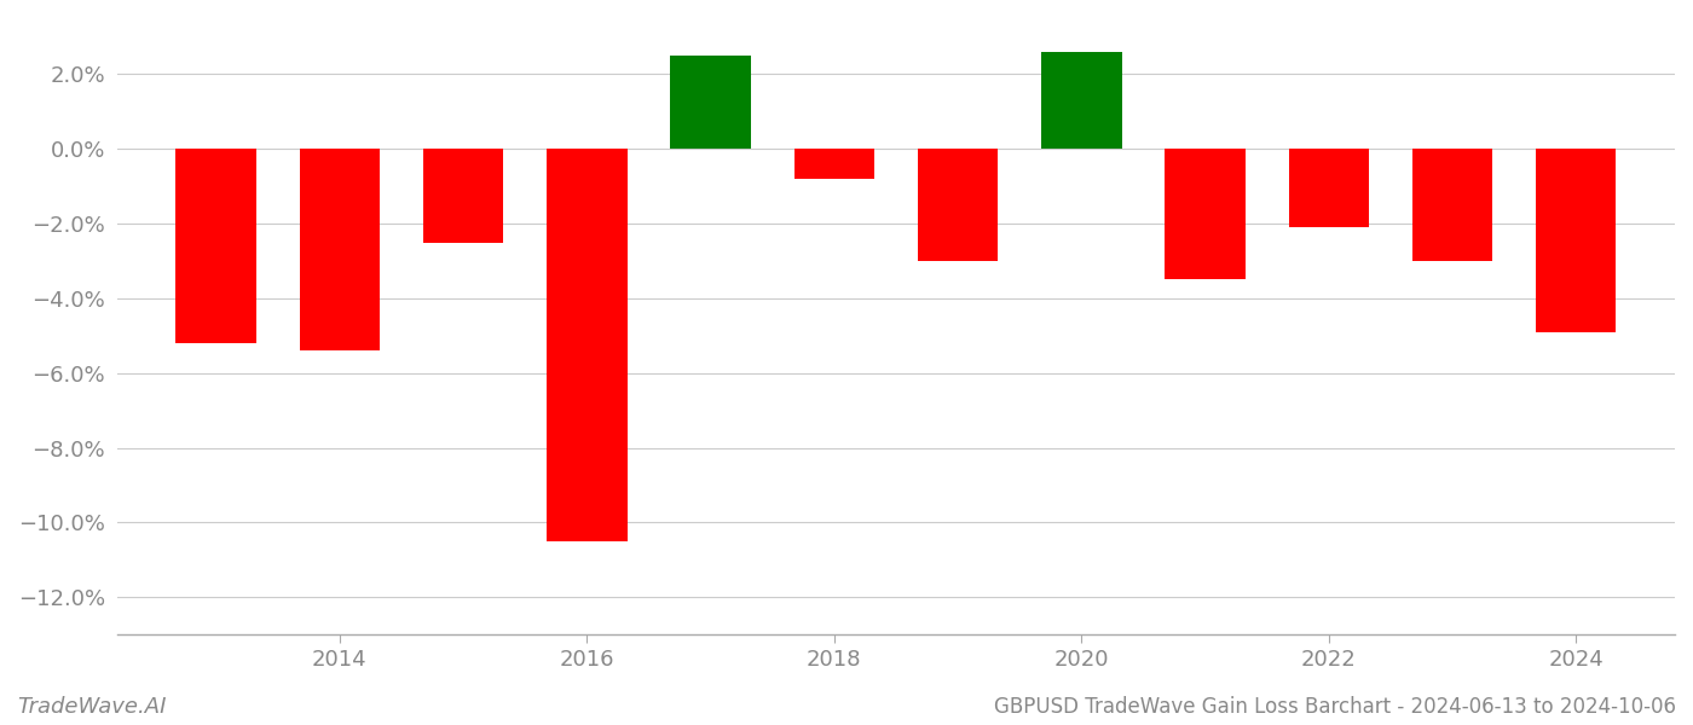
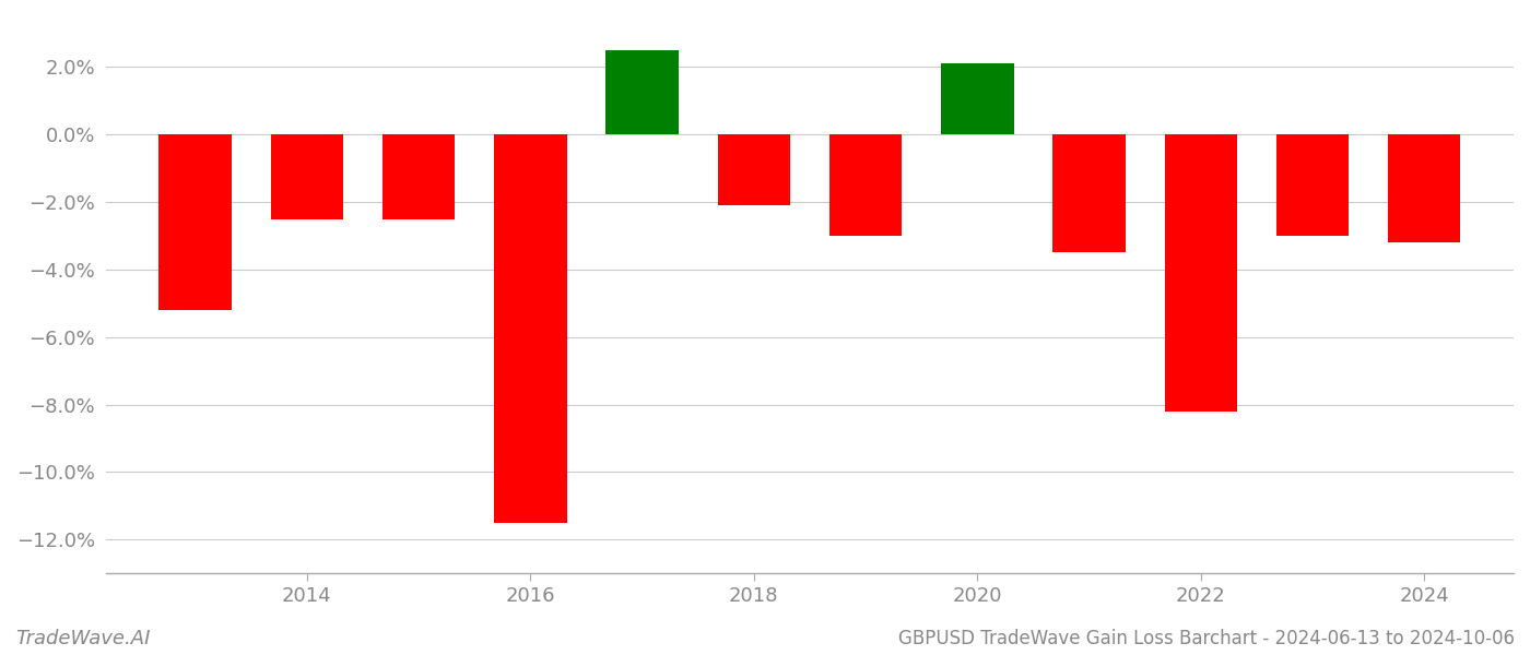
2014: -5.4% -> -2.5%
2016: -10.5% -> -11.5%
2018: -0.8% -> -2.1%
2020: 2.6% -> 2.1%
2022: -2.1% -> -8.2%
2024: -4.9% -> -3.2%
